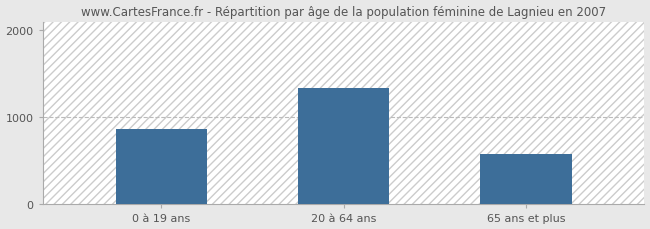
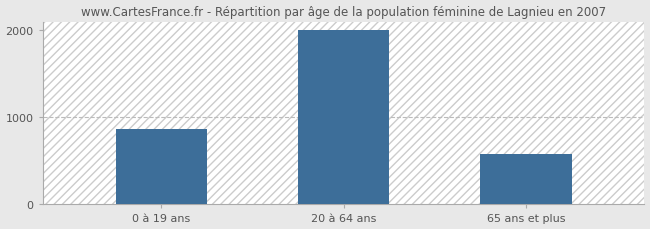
20 à 64 ans: 1340 -> 2000
